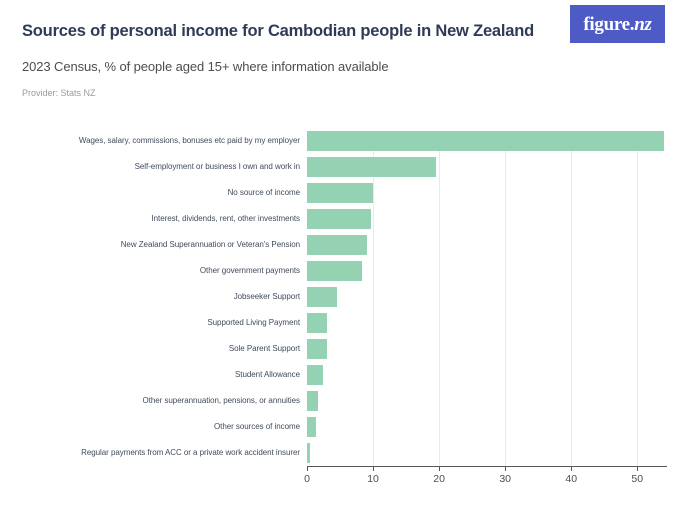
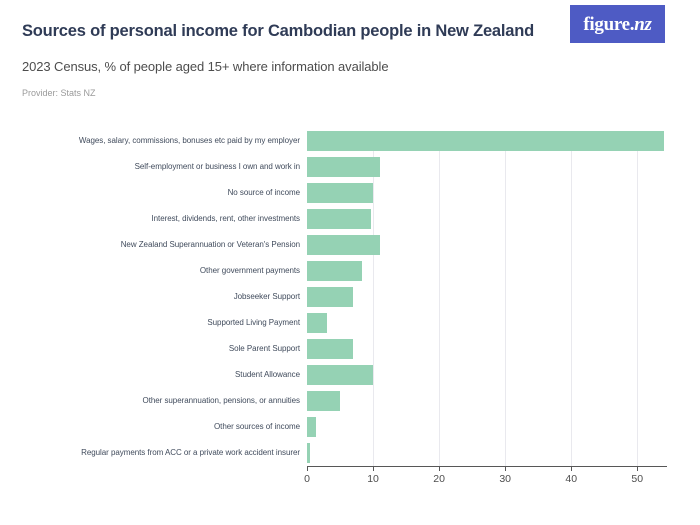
Self-employment or business I own and work in: 20 -> 11
New Zealand Superannuation or Veteran's Pension: 9 -> 11
Jobseeker Support: 5 -> 7
Sole Parent Support: 3 -> 7
Student Allowance: 2 -> 10
Other superannuation, pensions, or annuities: 2 -> 5
